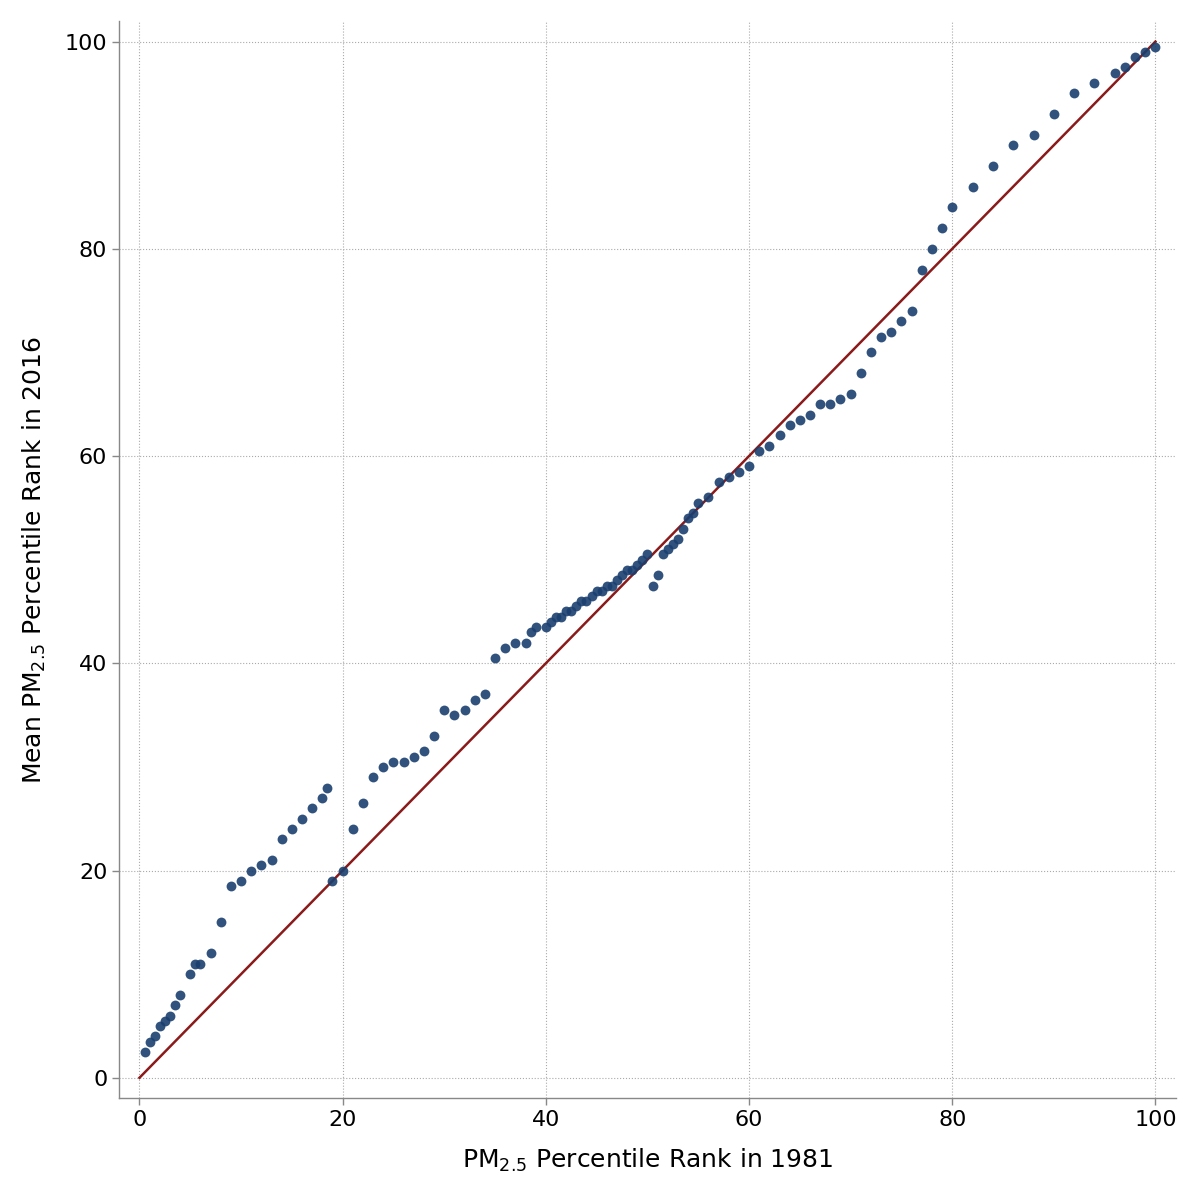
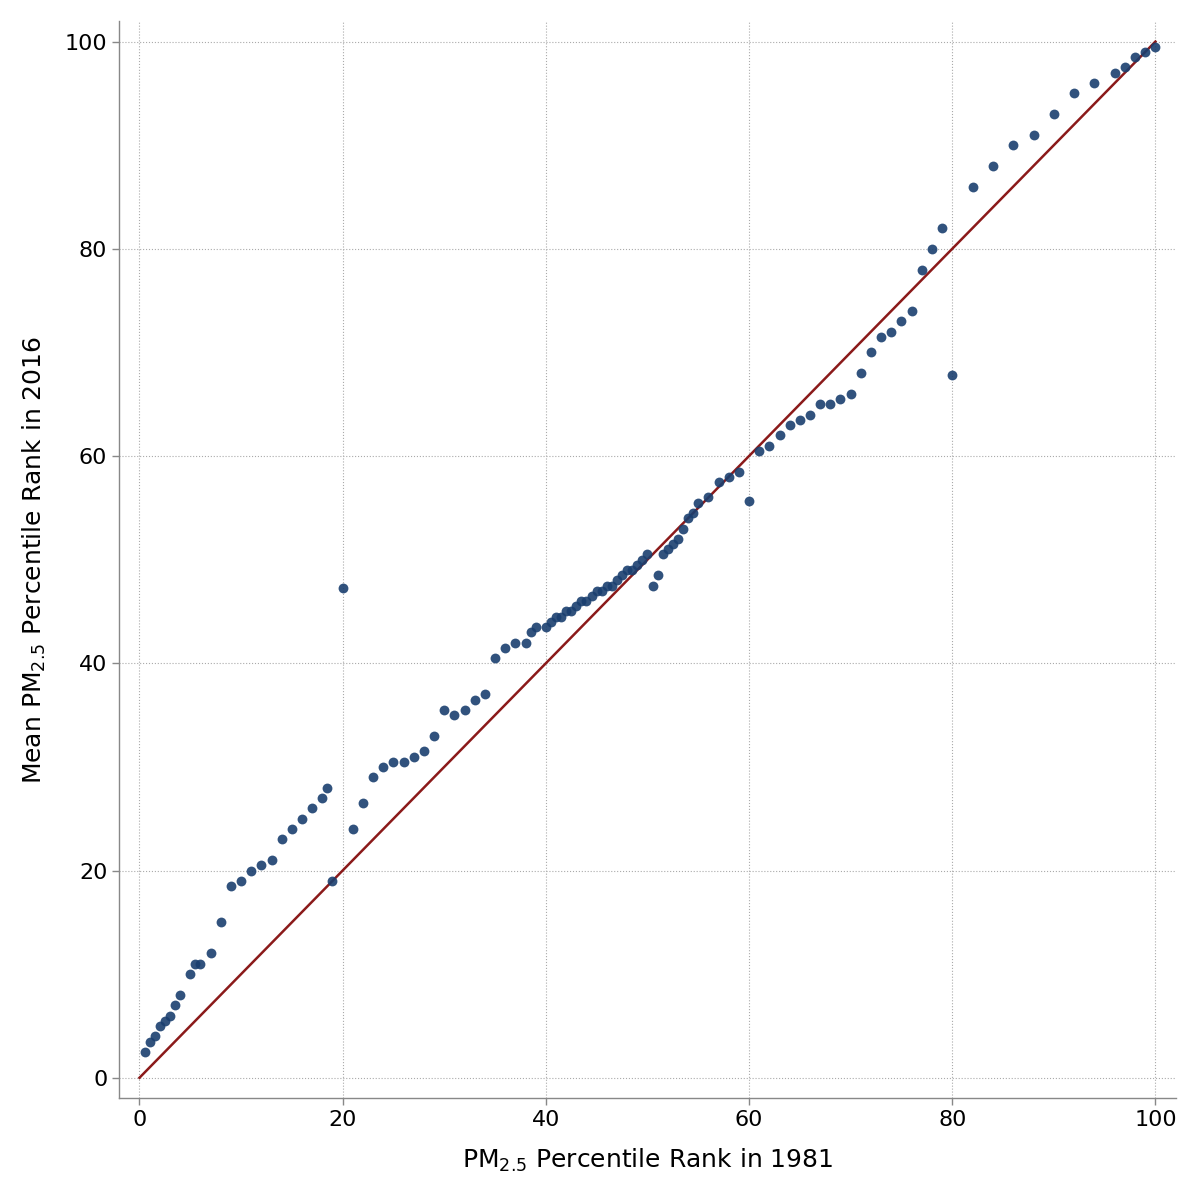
20: 20.0 -> 47.3
60: 59.0 -> 55.7
80: 84.0 -> 67.8
